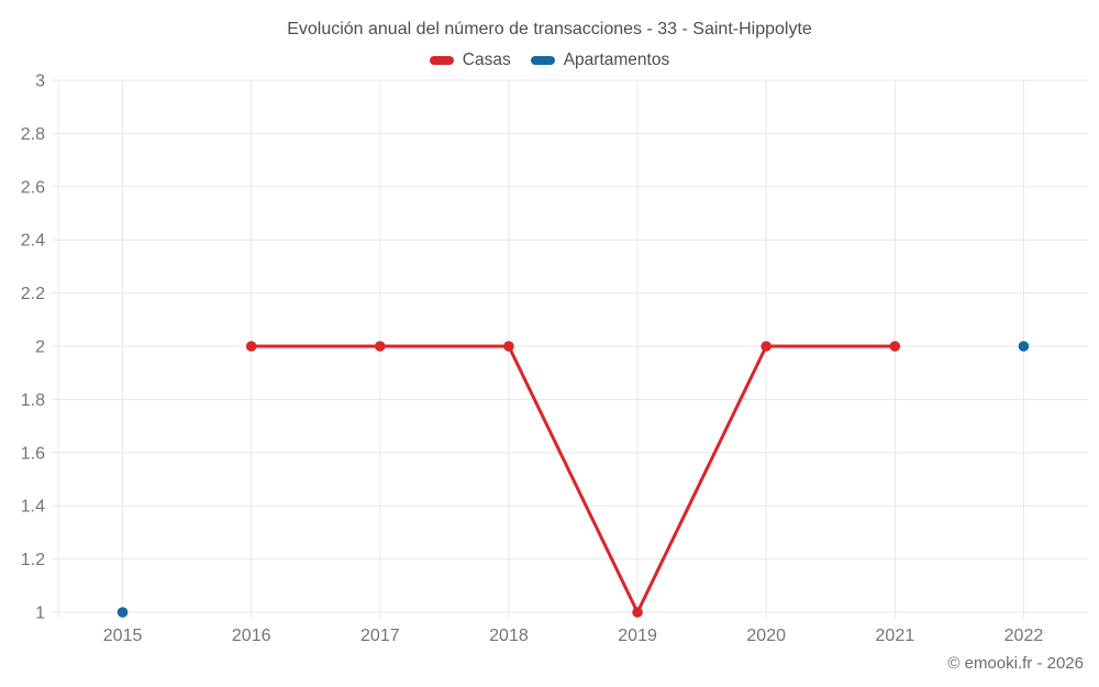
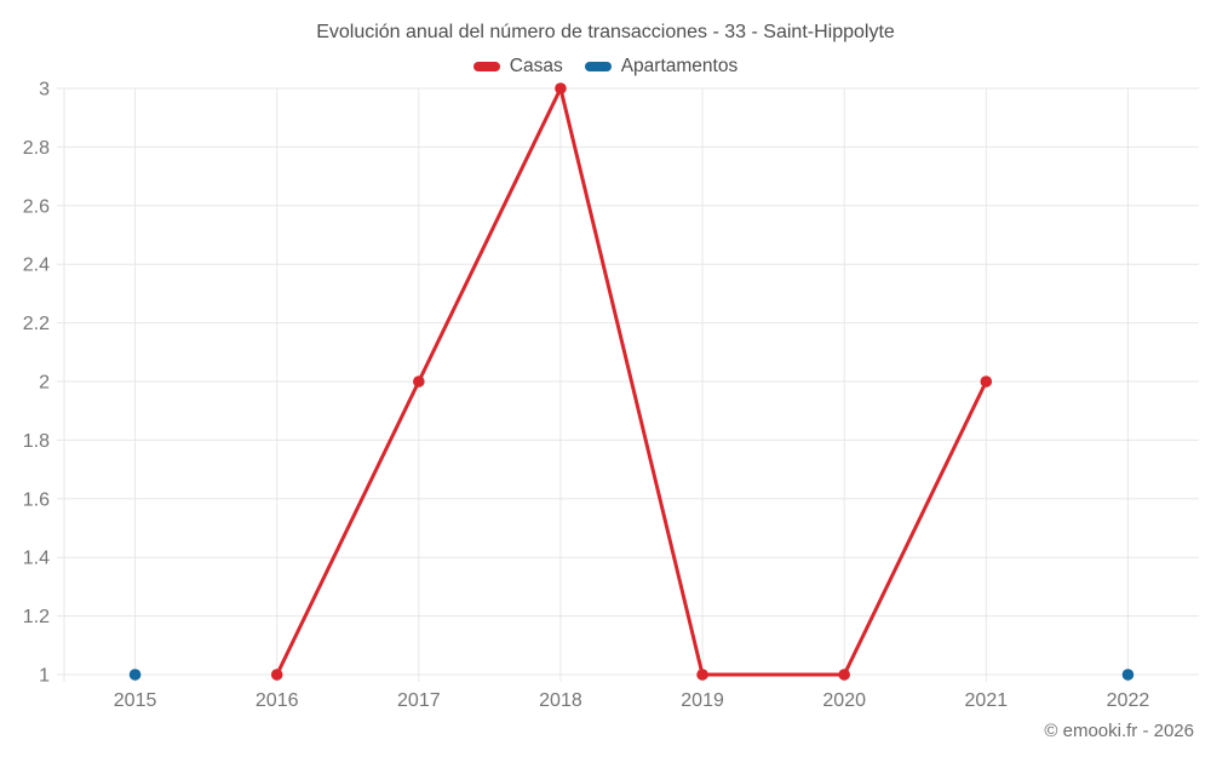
Casas/2016: 2 -> 1
Casas/2018: 2 -> 3
Casas/2020: 2 -> 1
Apartamentos/2022: 2 -> 1
